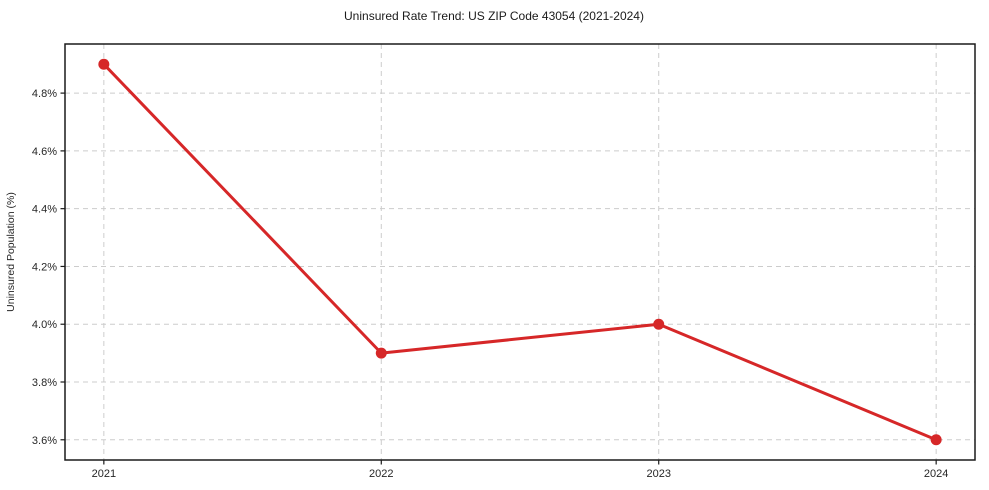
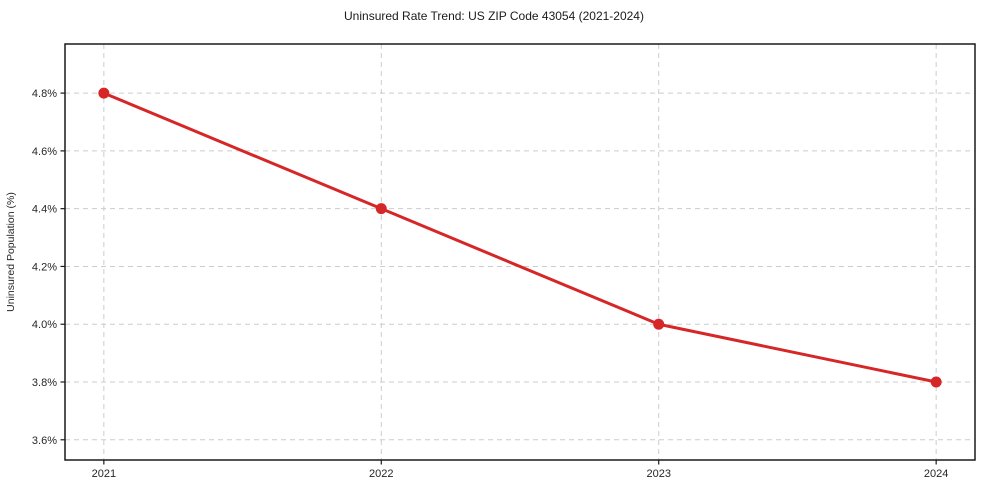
2021: 4.9% -> 4.8%
2022: 3.9% -> 4.4%
2024: 3.6% -> 3.8%
